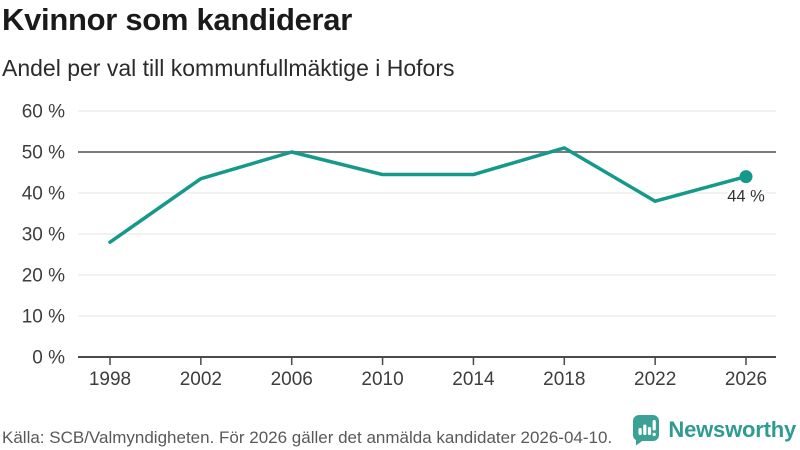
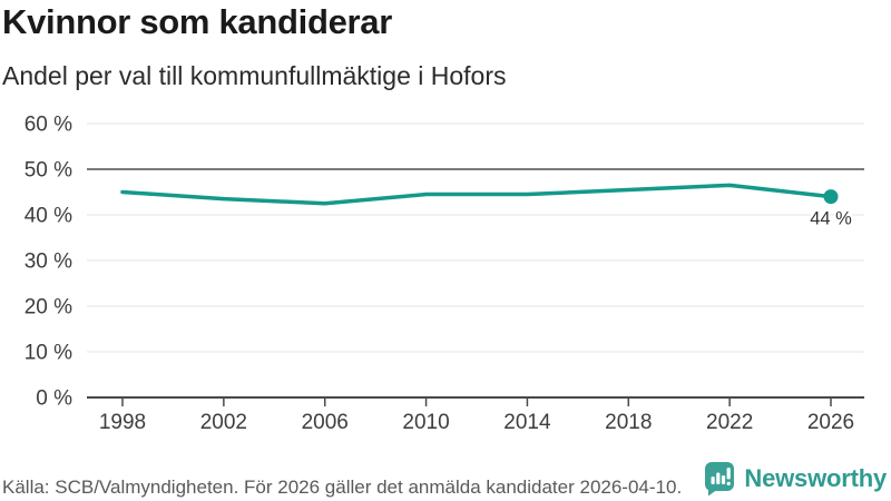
1998: 28% -> 45%
2006: 50% -> 42%
2018: 51% -> 46%
2022: 38% -> 46%
